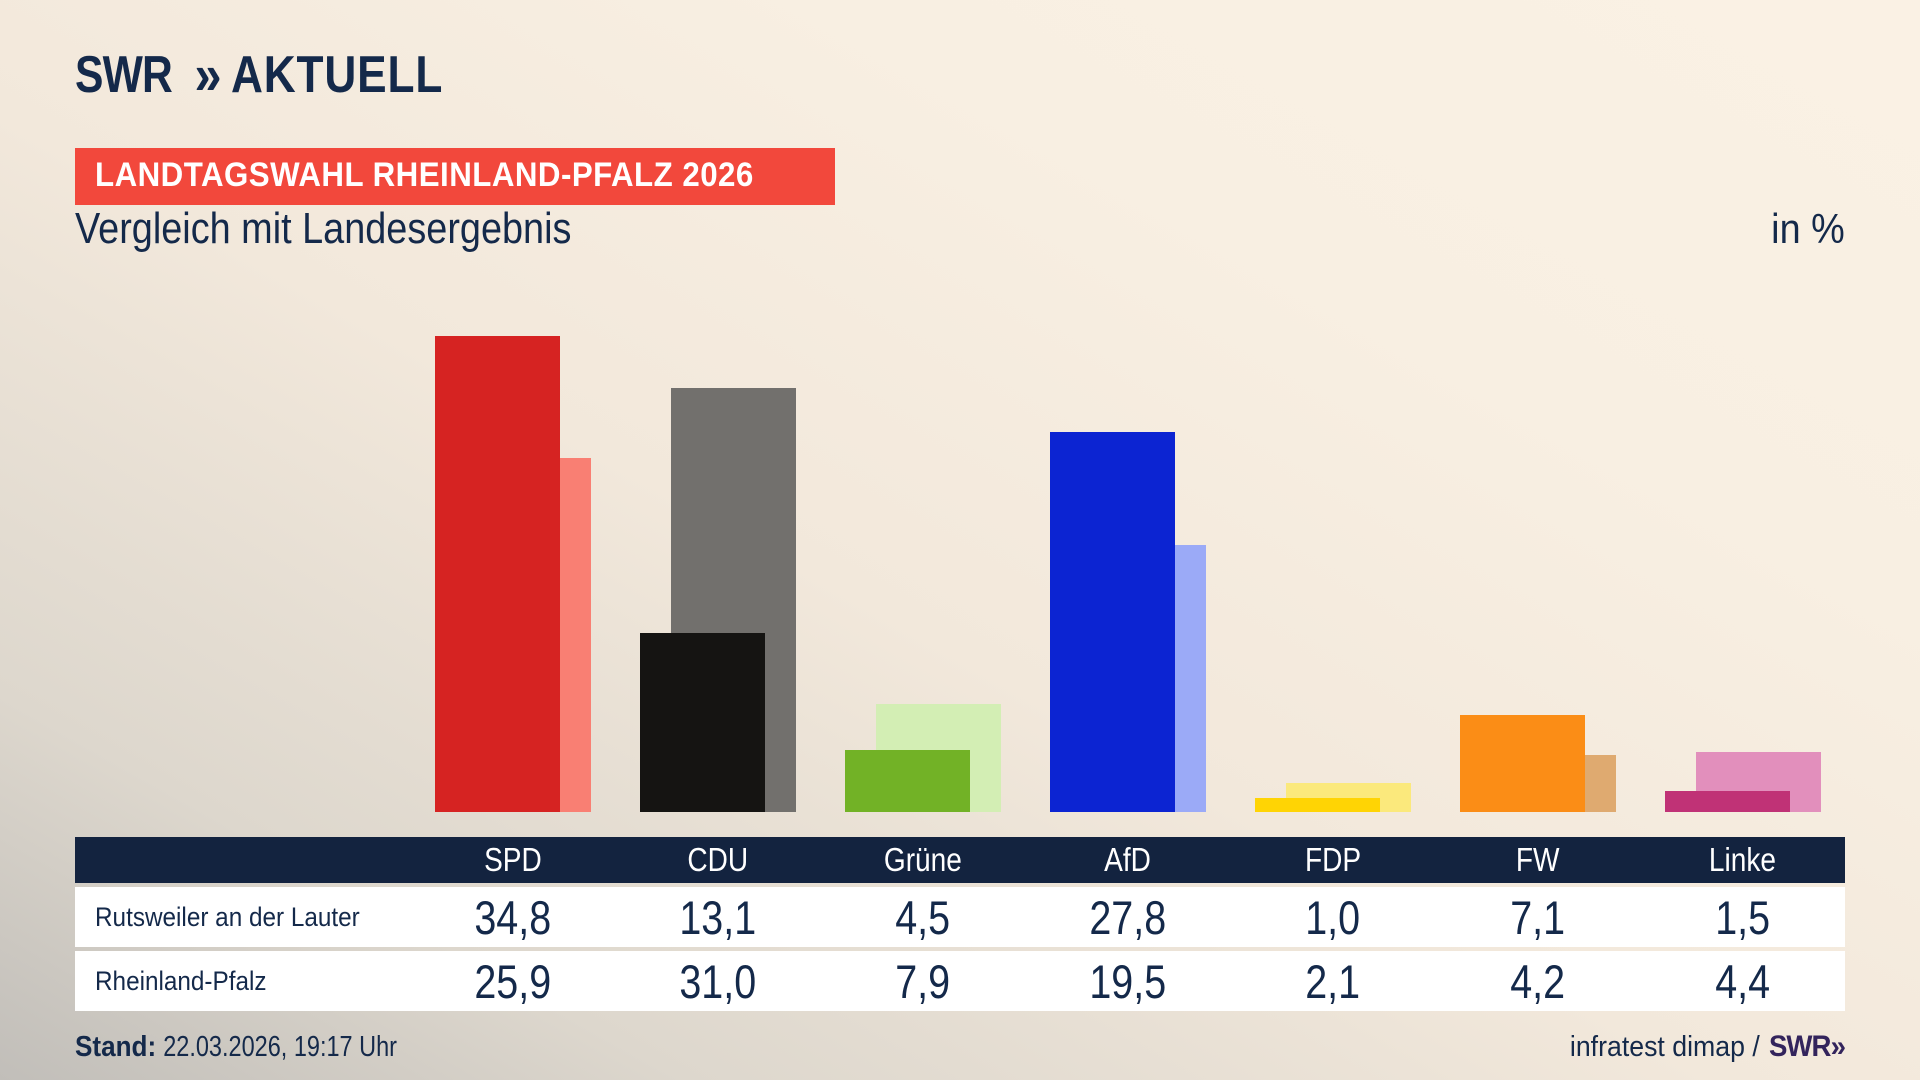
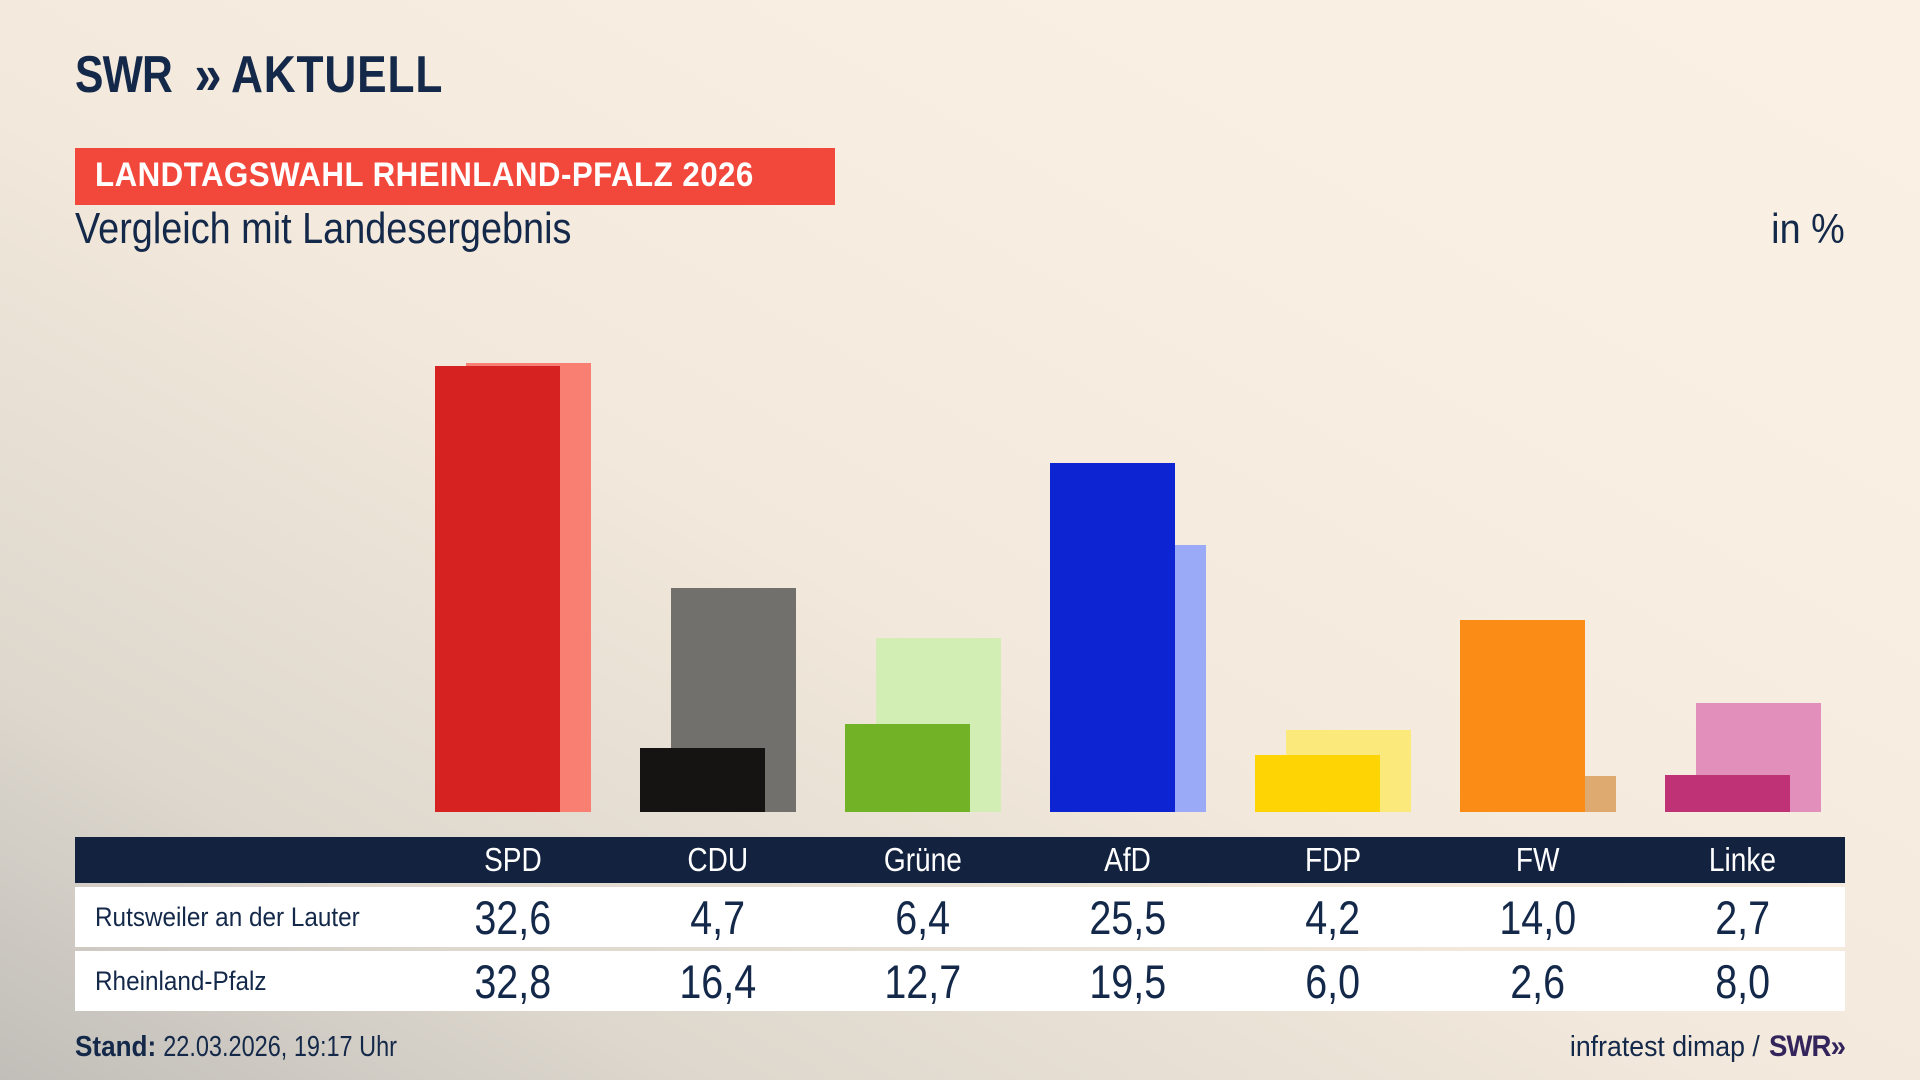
Rutsweiler an der Lauter/SPD: 34,8 -> 32,6
Rheinland-Pfalz/SPD: 25,9 -> 32,8
Rutsweiler an der Lauter/CDU: 13,1 -> 4,7
Rheinland-Pfalz/CDU: 31,0 -> 16,4
Rutsweiler an der Lauter/Grüne: 4,5 -> 6,4
Rheinland-Pfalz/Grüne: 7,9 -> 12,7
Rutsweiler an der Lauter/AfD: 27,8 -> 25,5
Rutsweiler an der Lauter/FDP: 1,0 -> 4,2
Rheinland-Pfalz/FDP: 2,1 -> 6,0
Rutsweiler an der Lauter/FW: 7,1 -> 14,0
Rheinland-Pfalz/FW: 4,2 -> 2,6
Rutsweiler an der Lauter/Linke: 1,5 -> 2,7
Rheinland-Pfalz/Linke: 4,4 -> 8,0
